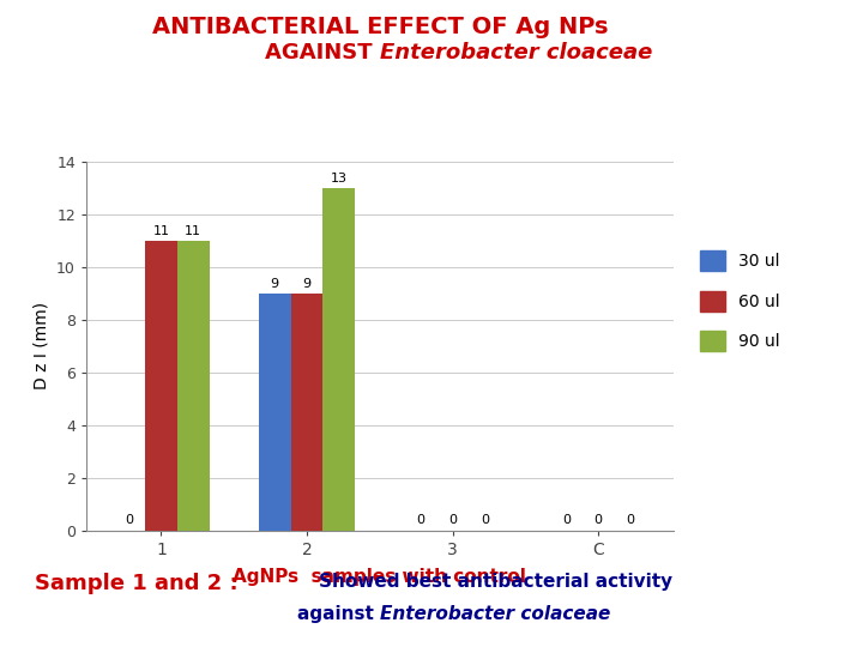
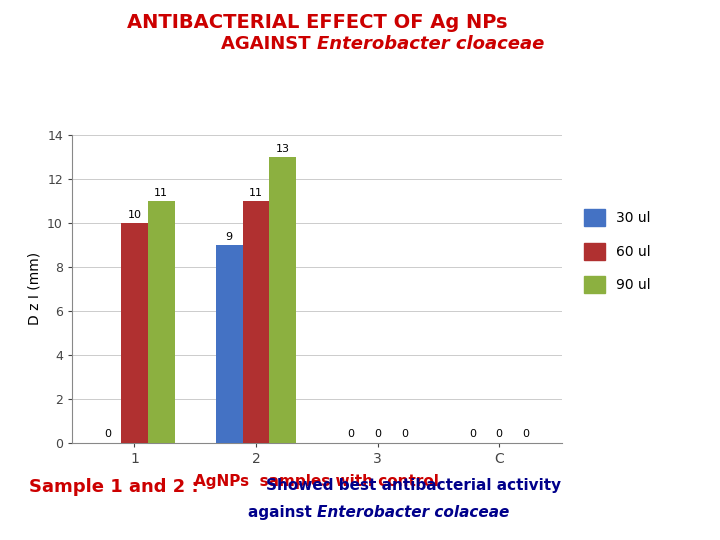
60 ul/1: 11 -> 10
60 ul/2: 9 -> 11
